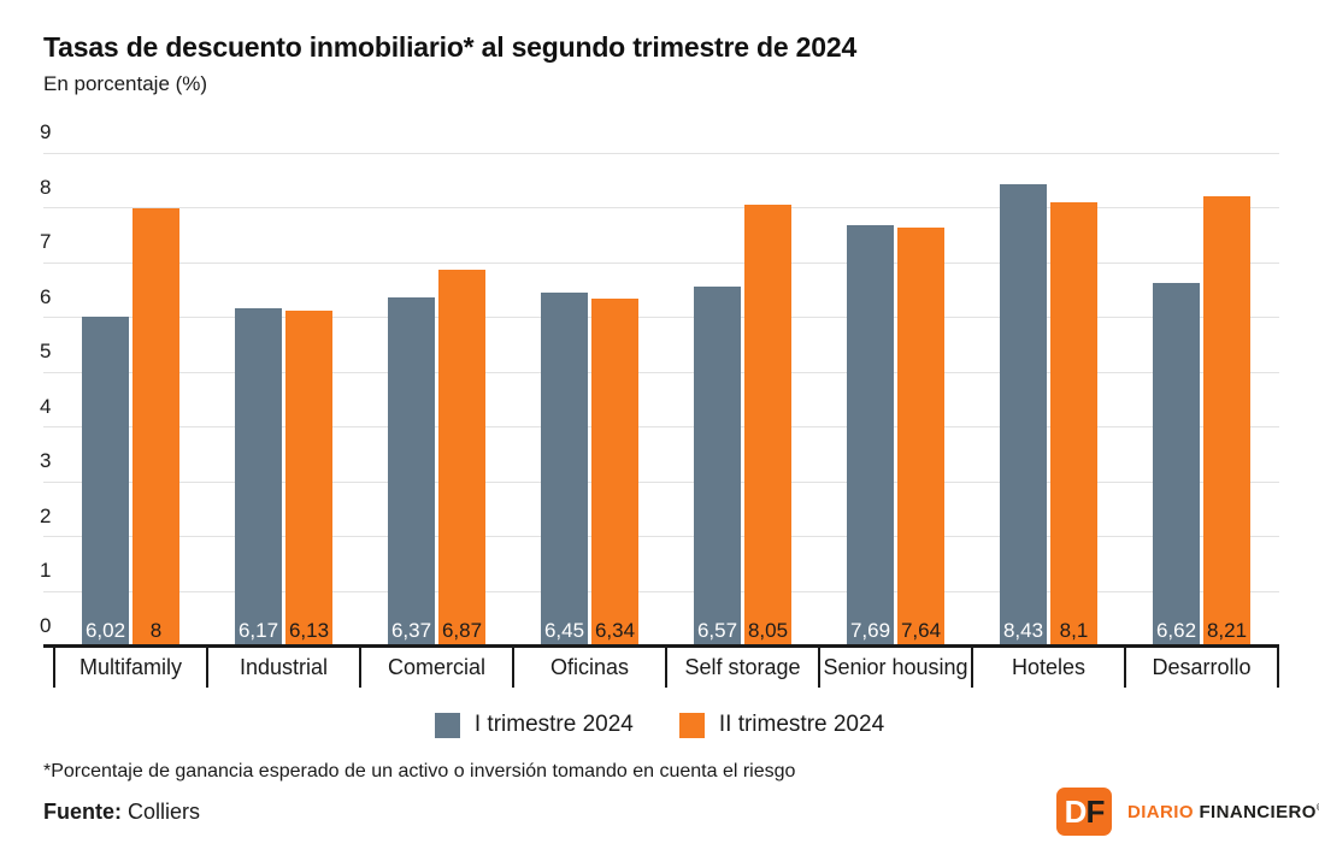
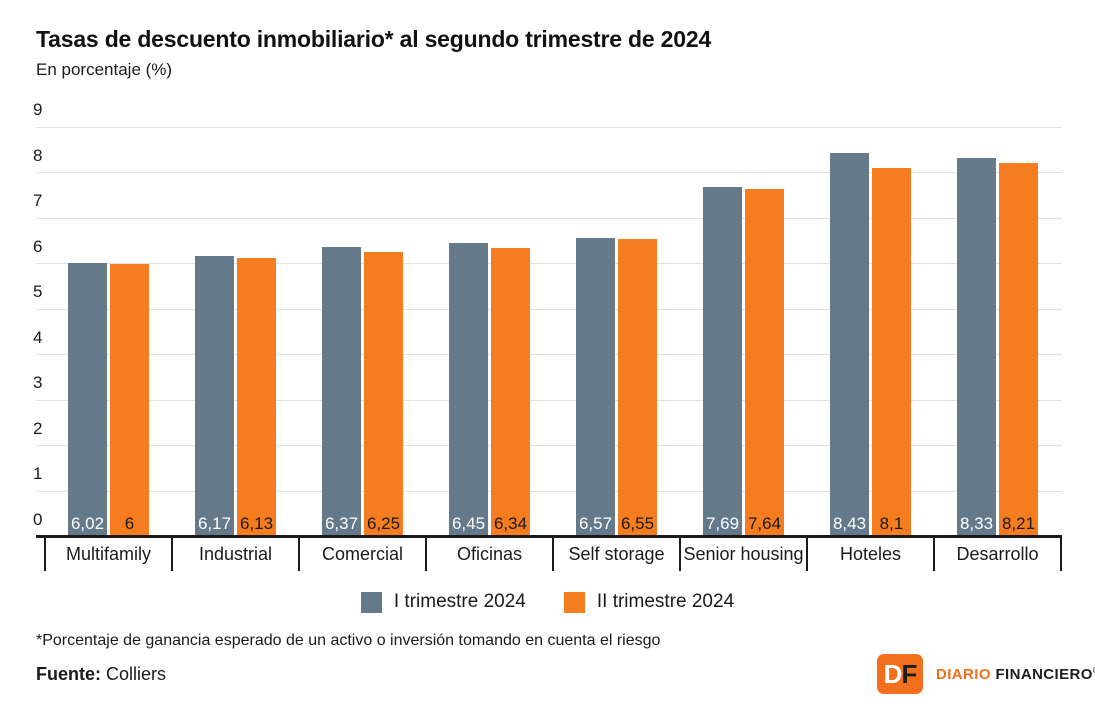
II trimestre 2024/Multifamily: 8 -> 6
II trimestre 2024/Comercial: 6,87 -> 6,25
II trimestre 2024/Self storage: 8,05 -> 6,55
I trimestre 2024/Desarrollo: 6,62 -> 8,33
